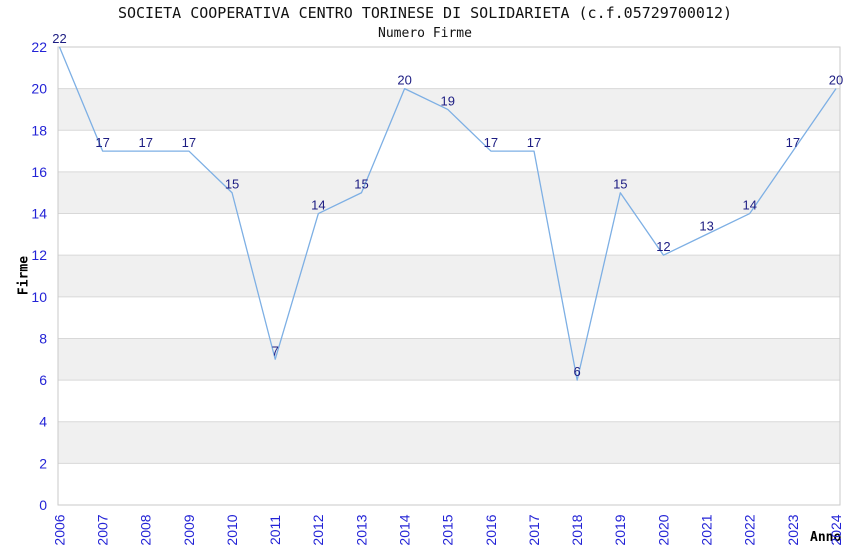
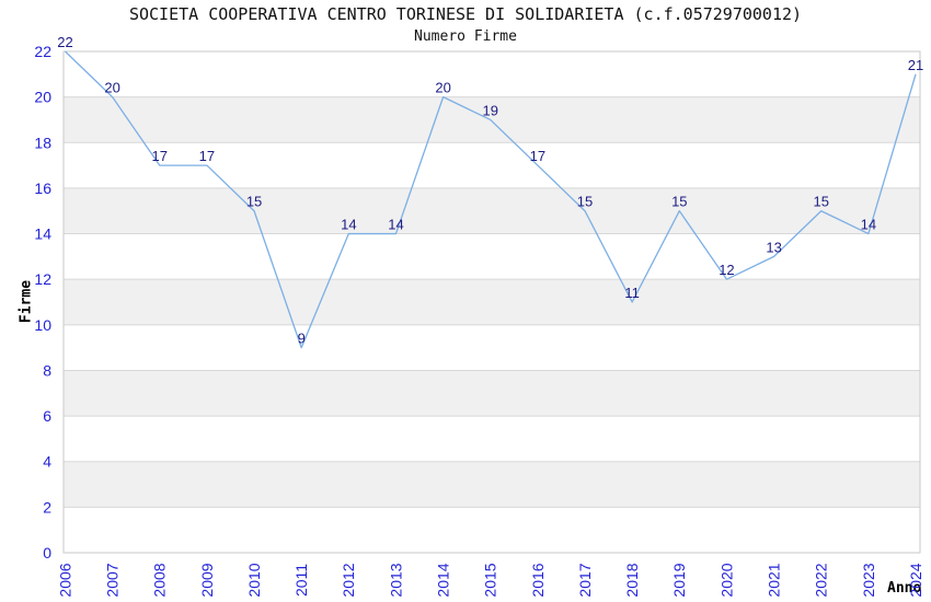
2007: 17 -> 20
2011: 7 -> 9
2013: 15 -> 14
2017: 17 -> 15
2018: 6 -> 11
2022: 14 -> 15
2023: 17 -> 14
2024: 20 -> 21
